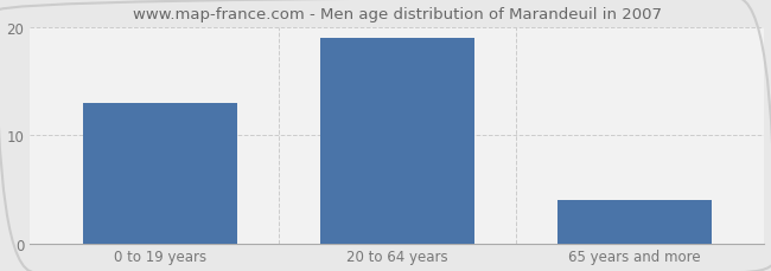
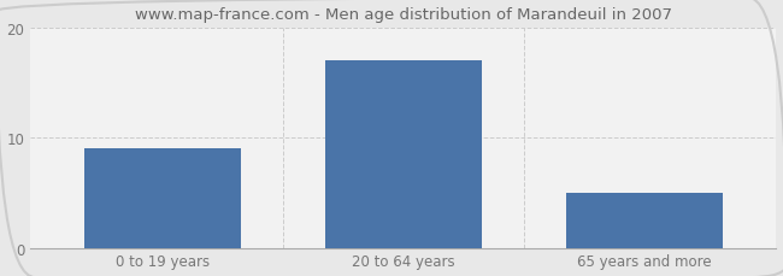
0 to 19 years: 13 -> 9
20 to 64 years: 19 -> 17
65 years and more: 4 -> 5
